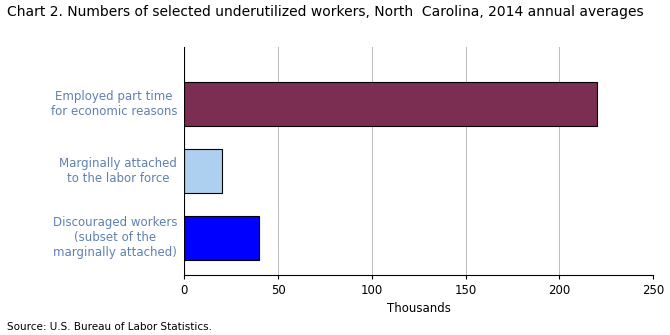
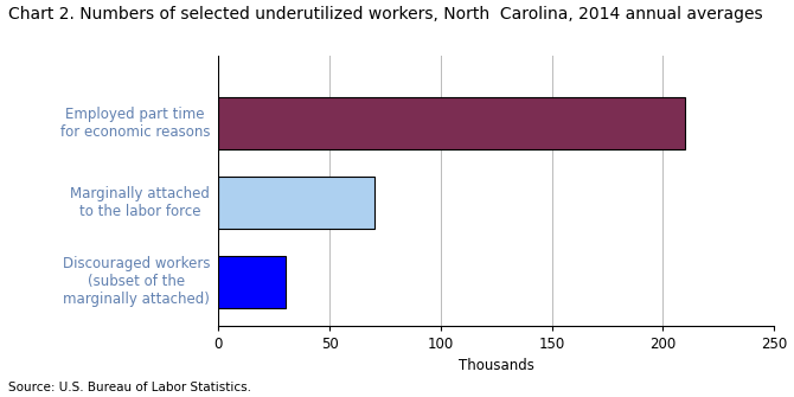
Employed part time for economic reasons: 220 -> 210
Marginally attached to the labor force: 20 -> 70
Discouraged workers (subset of the marginally attached): 40 -> 30
